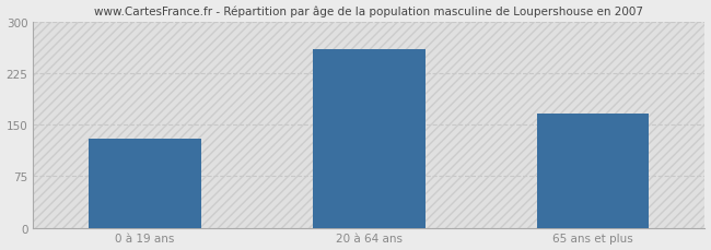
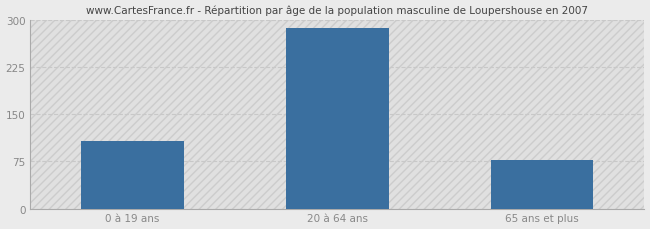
0 à 19 ans: 130 -> 107
20 à 64 ans: 260 -> 287
65 ans et plus: 166 -> 78
